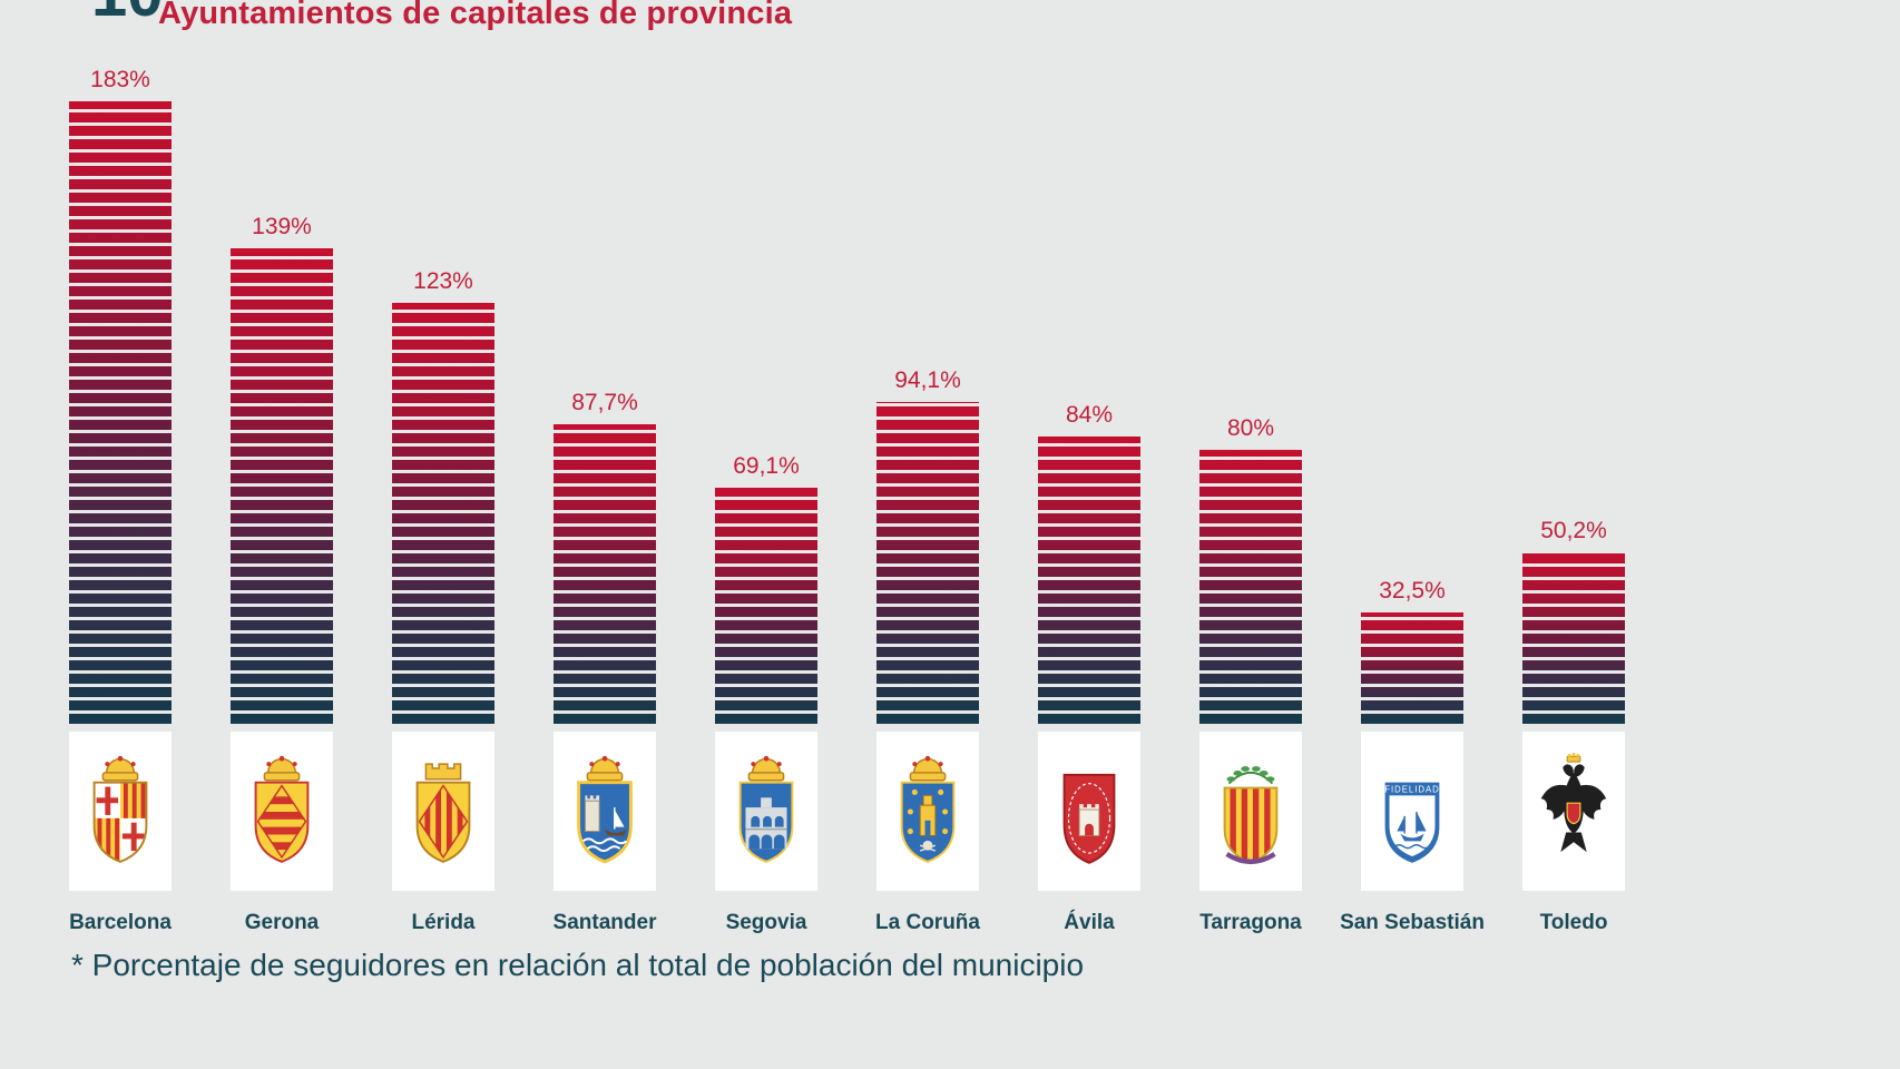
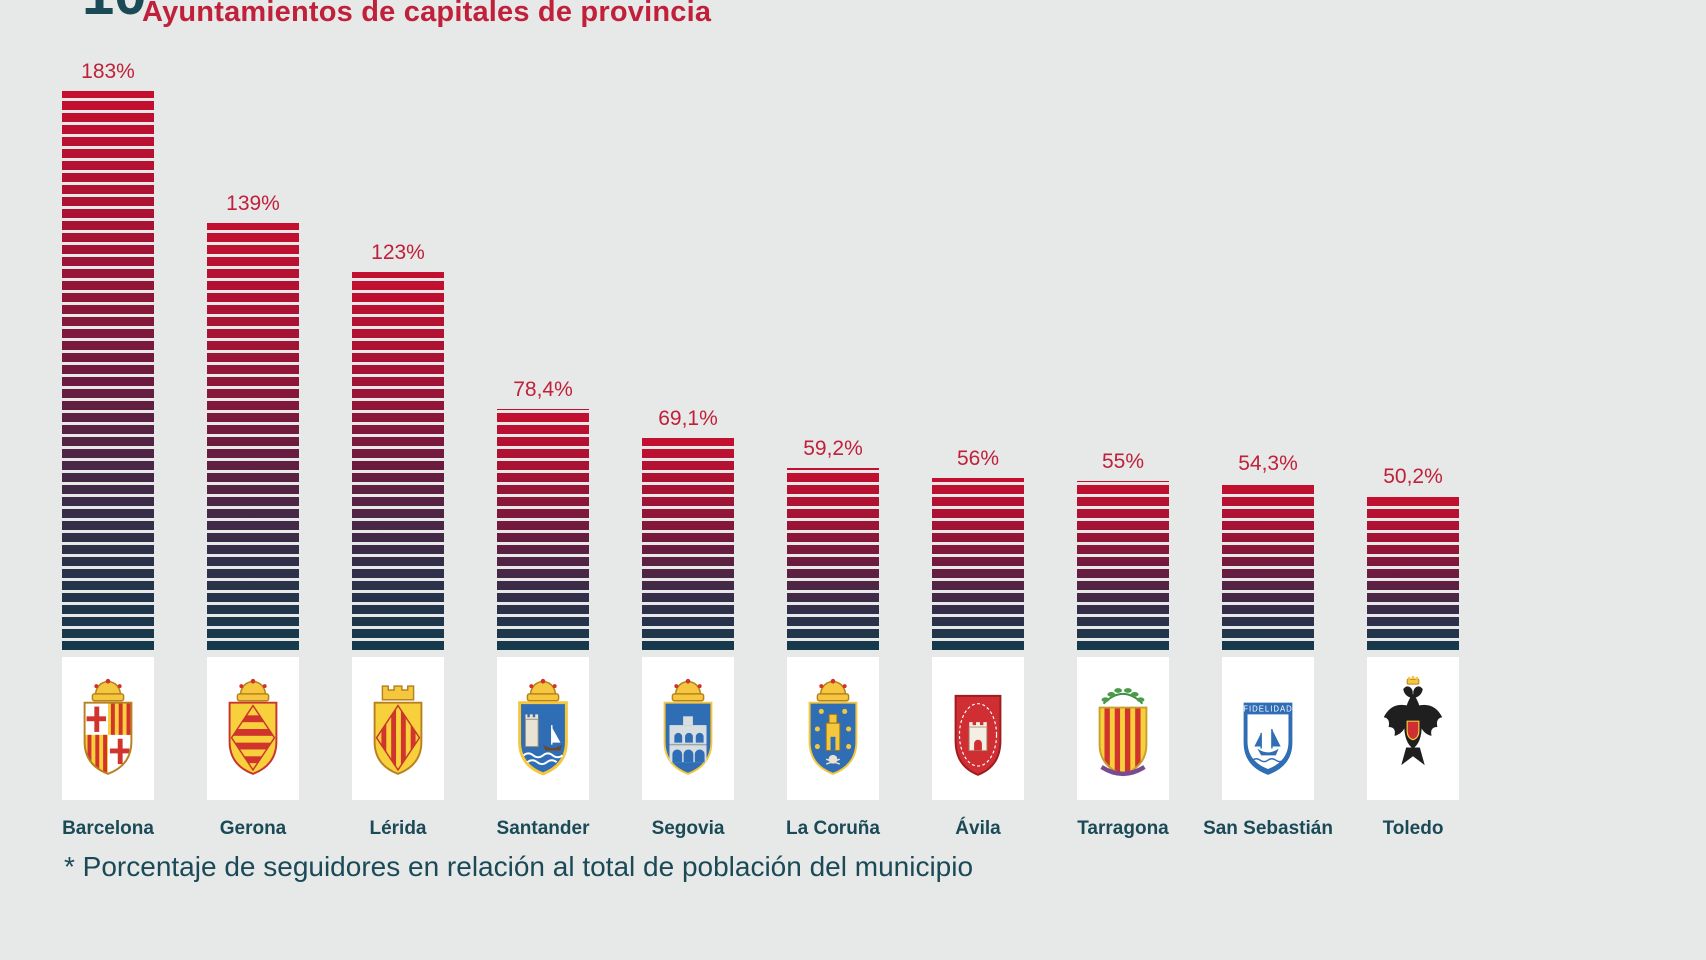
Santander: 87,7% -> 78,4%
La Coruña: 94,1% -> 59,2%
Ávila: 84% -> 56%
Tarragona: 80% -> 55%
San Sebastián: 32,5% -> 54,3%
